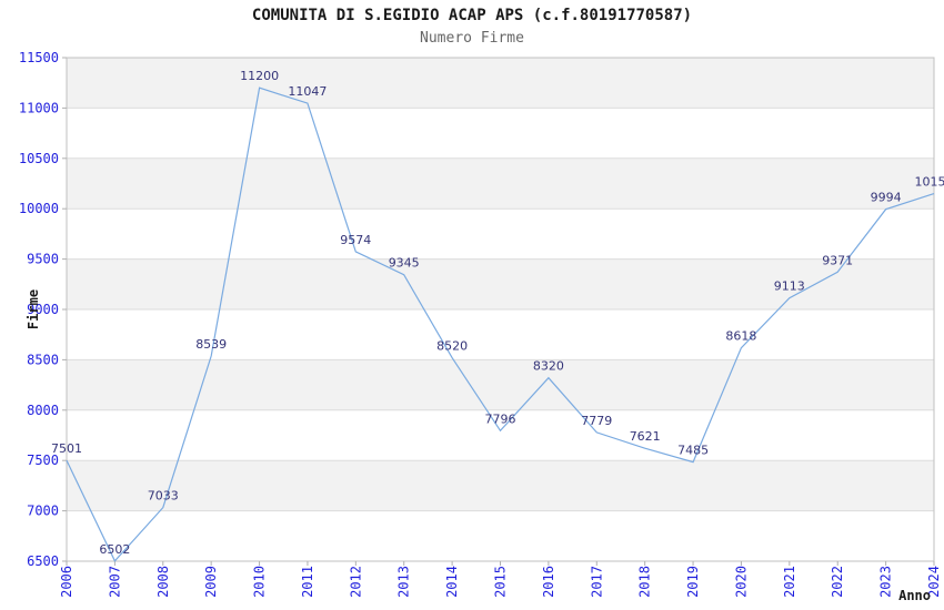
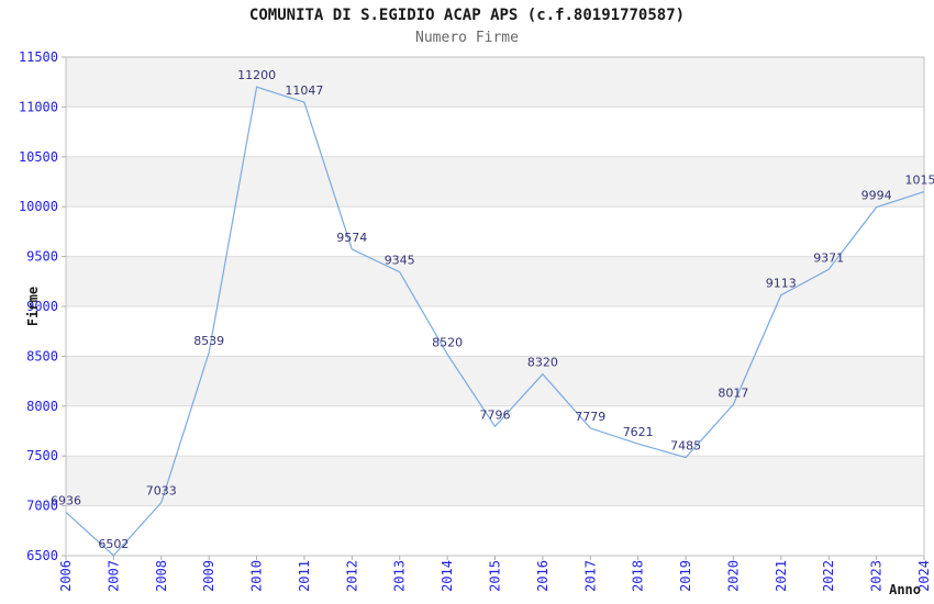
2006: 7501 -> 6936
2020: 8618 -> 8017
